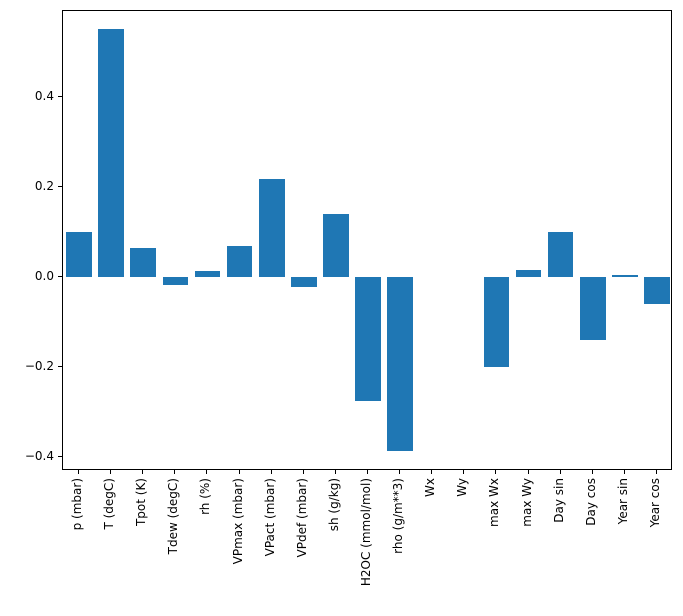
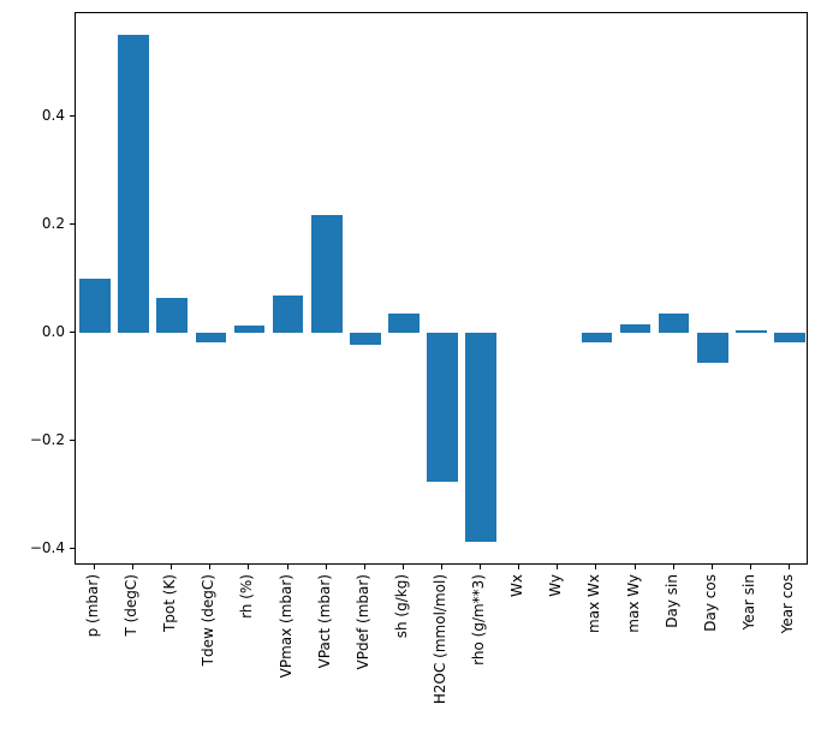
sh (g/kg): 0.14 -> 0.04
max Wx: -0.20 -> -0.02
Day sin: 0.10 -> 0.04
Day cos: -0.14 -> -0.06
Year cos: -0.06 -> -0.02
